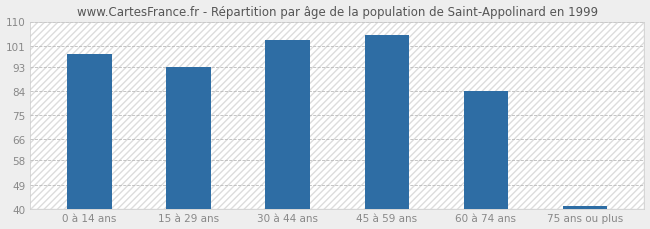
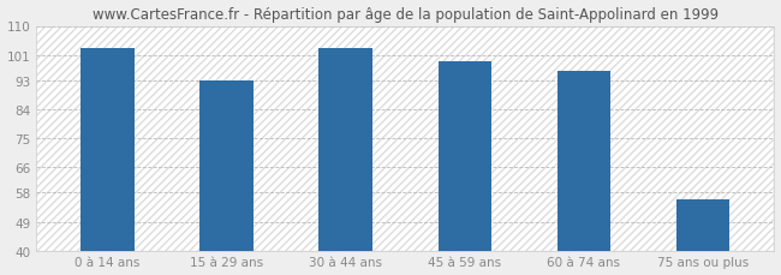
0 à 14 ans: 98 -> 103
45 à 59 ans: 105 -> 99
60 à 74 ans: 84 -> 96
75 ans ou plus: 41 -> 56
